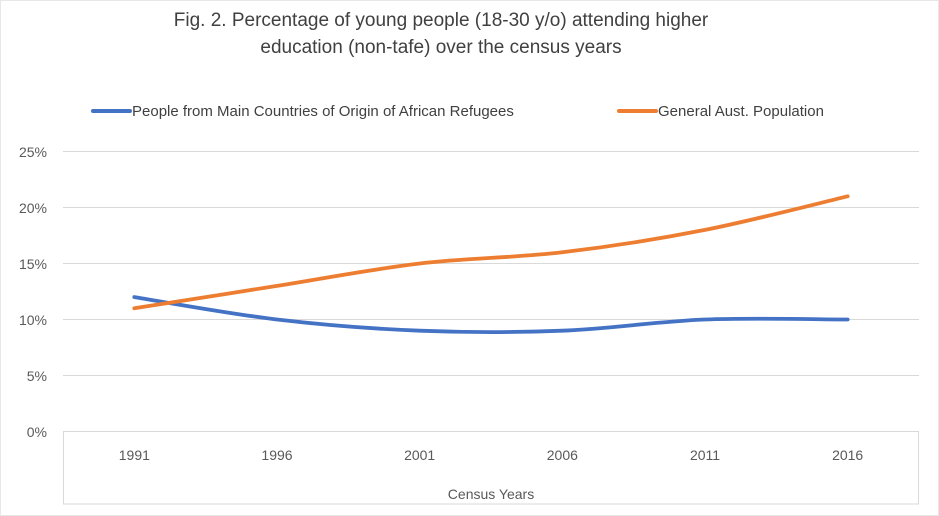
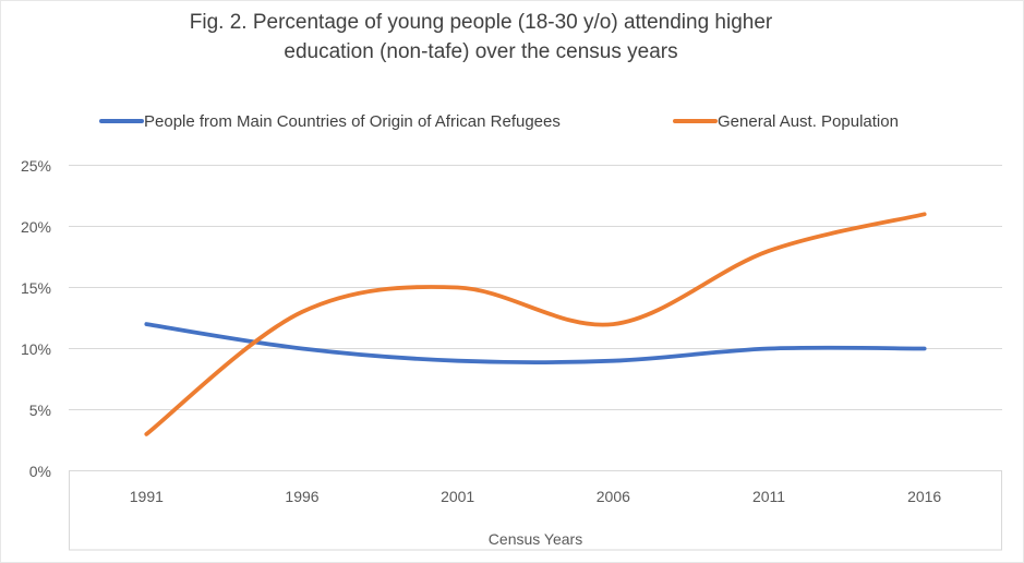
General Aust. Population/1991: 11% -> 3%
General Aust. Population/2006: 16% -> 12%
